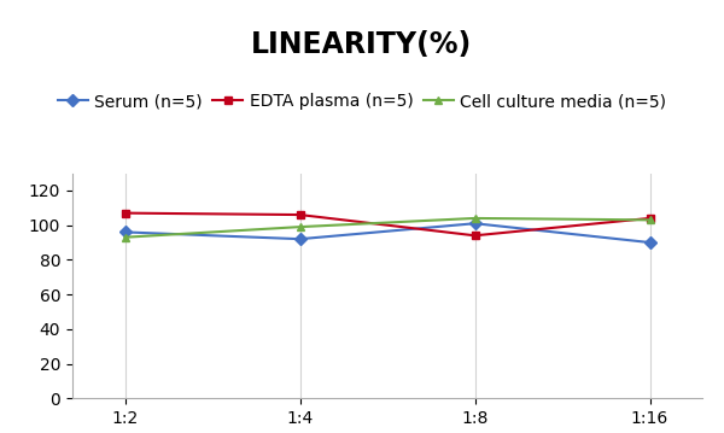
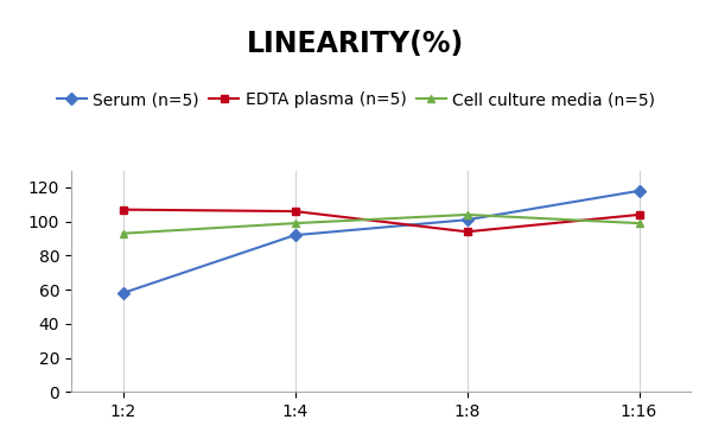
Serum (n=5)/1:2: 96 -> 58
Serum (n=5)/1:16: 90 -> 118
Cell culture media (n=5)/1:16: 103 -> 99
